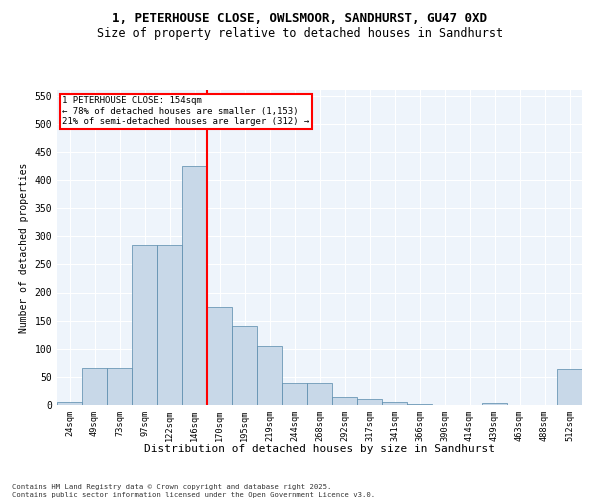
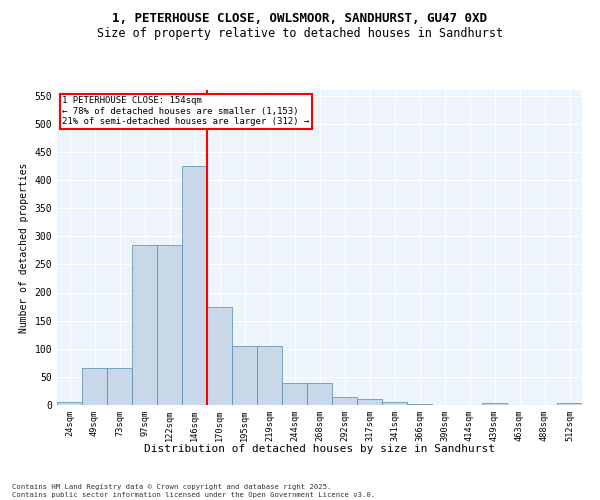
195sqm: 140 -> 105
512sqm: 64 -> 4
